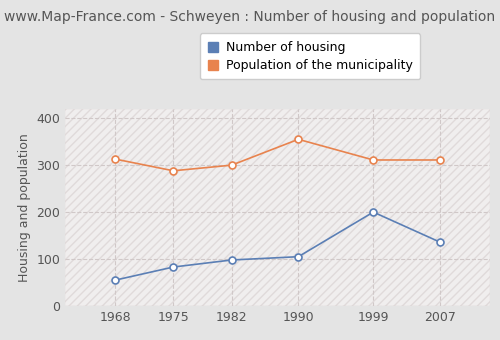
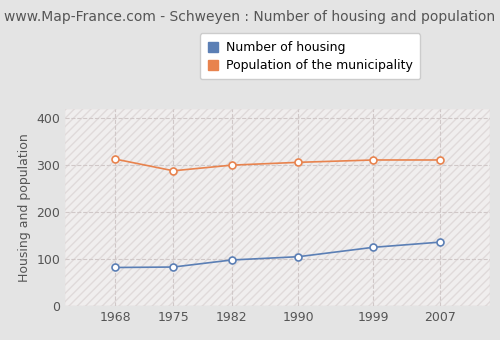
Number of housing/1968: 55 -> 82
Population of the municipality/1990: 355 -> 306
Number of housing/1999: 200 -> 125
